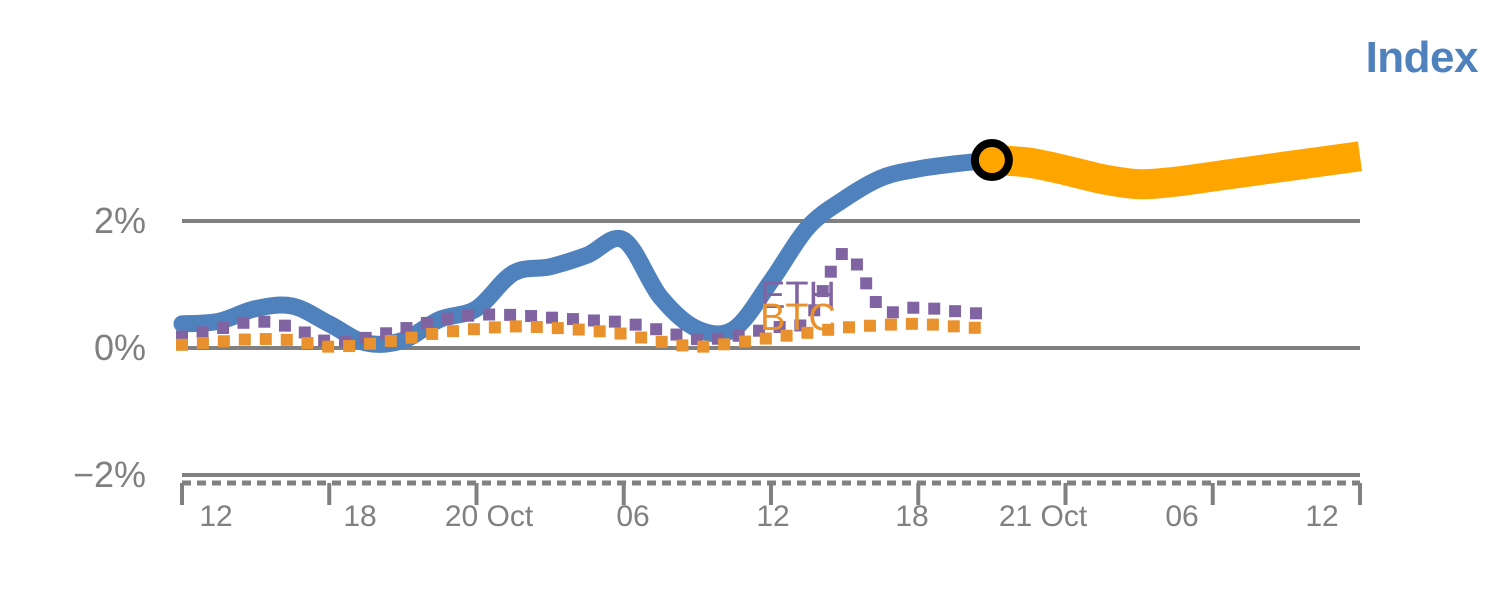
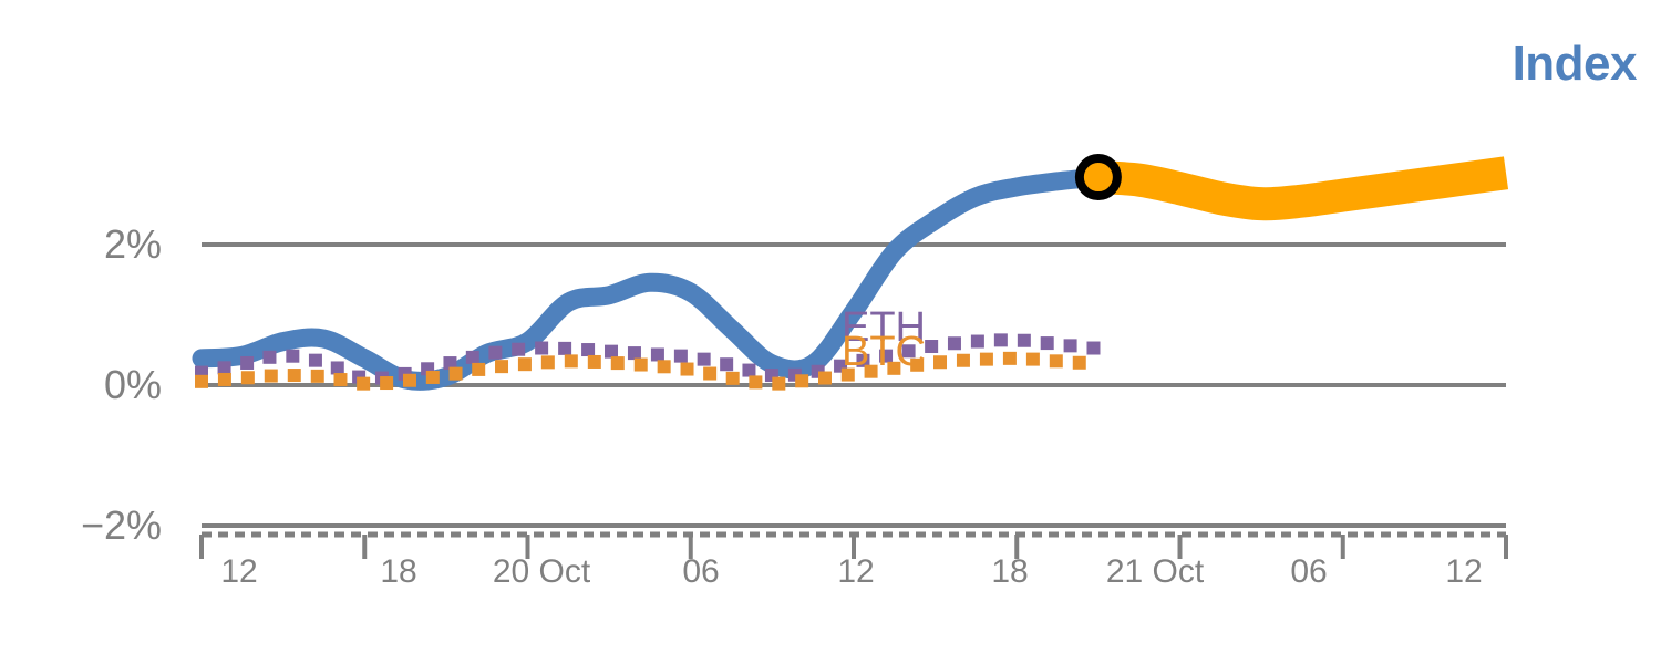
Index/12: 1.7% -> 1.3%
ETH/18: 1.5% -> 0.6%
